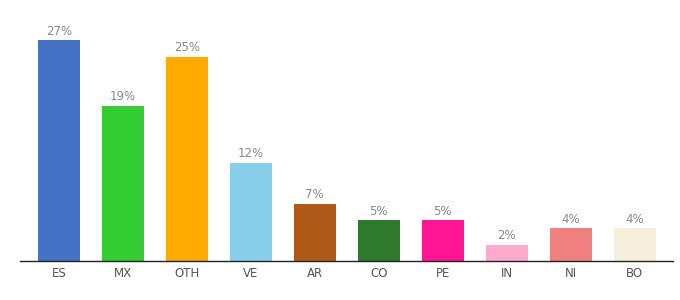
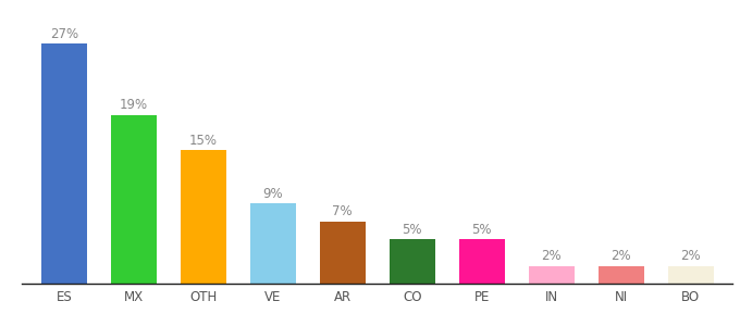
OTH: 25% -> 15%
VE: 12% -> 9%
NI: 4% -> 2%
BO: 4% -> 2%
